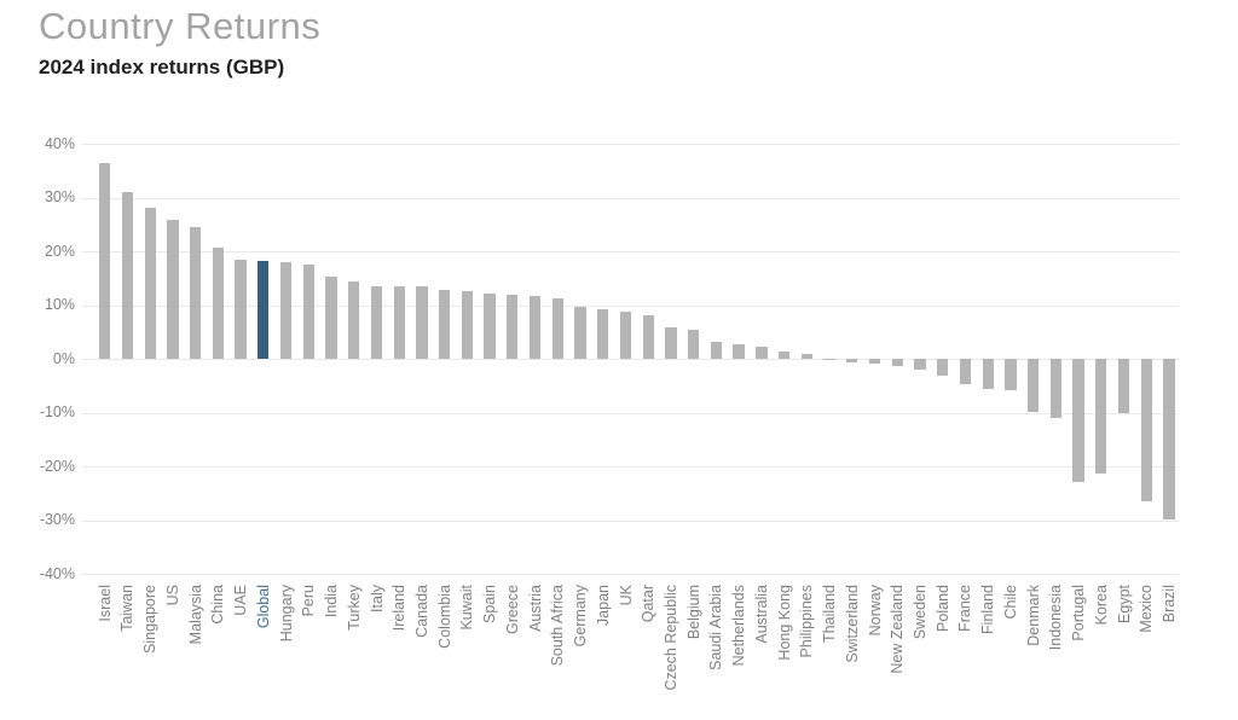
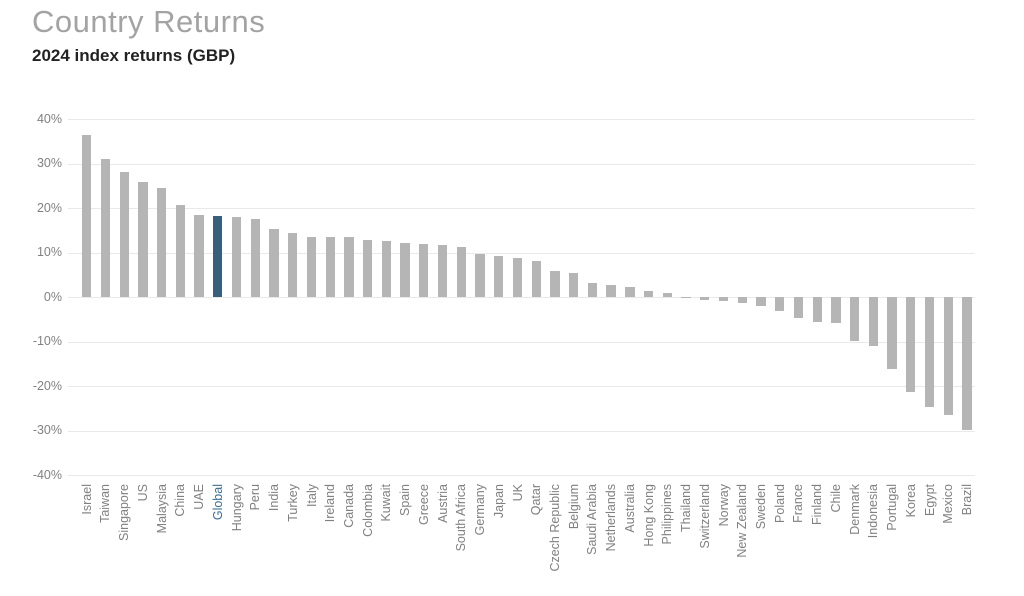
Portugal: -23% -> -16%
Egypt: -10% -> -25%
